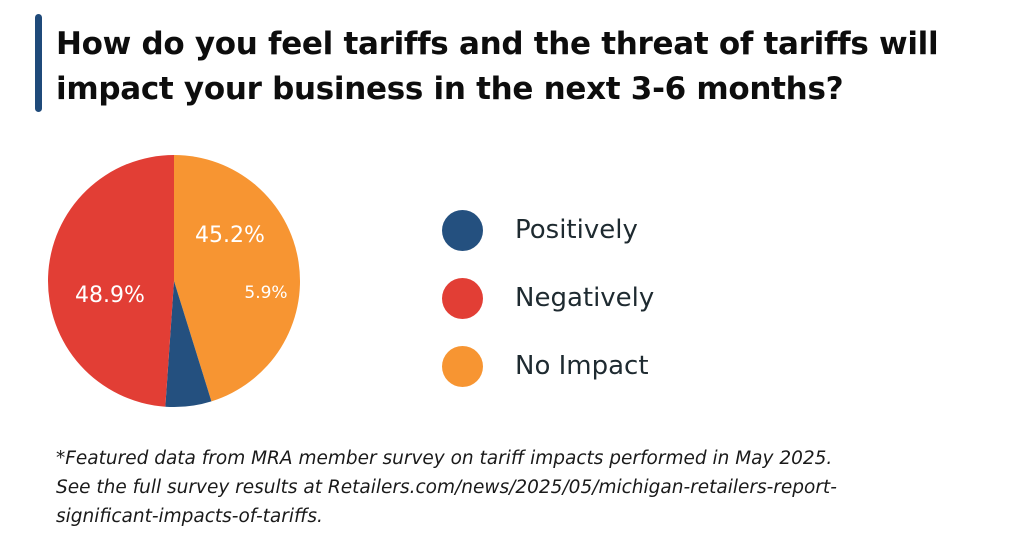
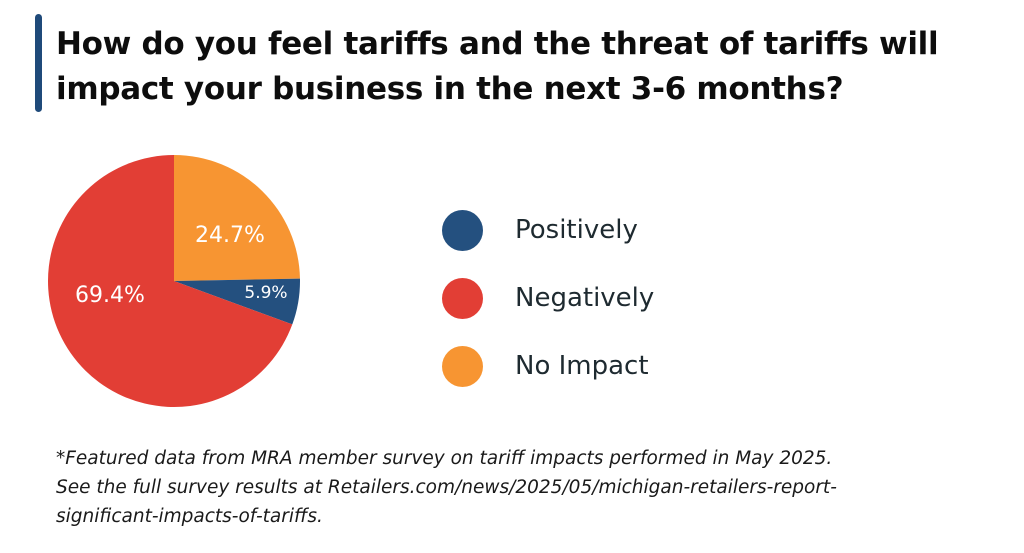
Negatively: 48.9% -> 69.4%
No Impact: 45.2% -> 24.7%
